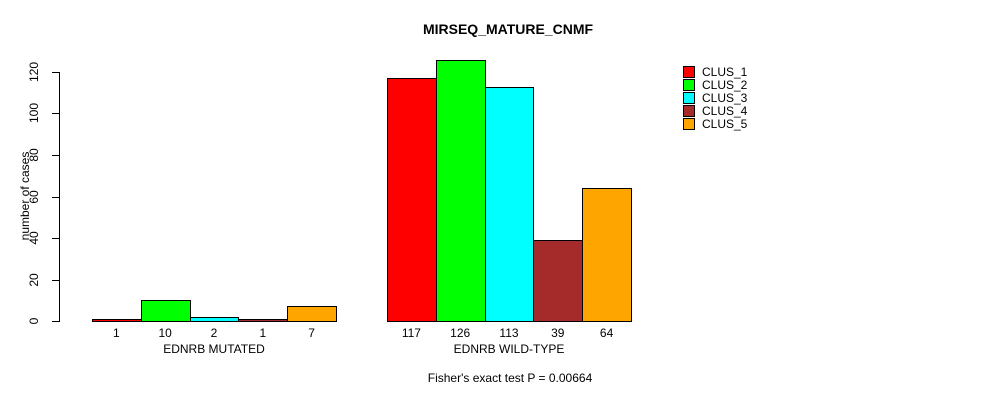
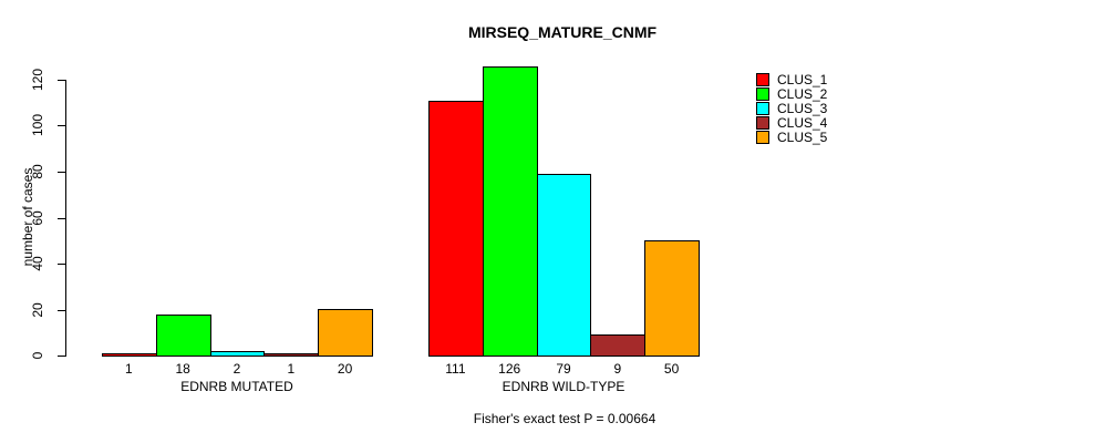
CLUS_2/EDNRB MUTATED: 10 -> 18
CLUS_5/EDNRB MUTATED: 7 -> 20
CLUS_1/EDNRB WILD-TYPE: 117 -> 111
CLUS_3/EDNRB WILD-TYPE: 113 -> 79
CLUS_4/EDNRB WILD-TYPE: 39 -> 9
CLUS_5/EDNRB WILD-TYPE: 64 -> 50
